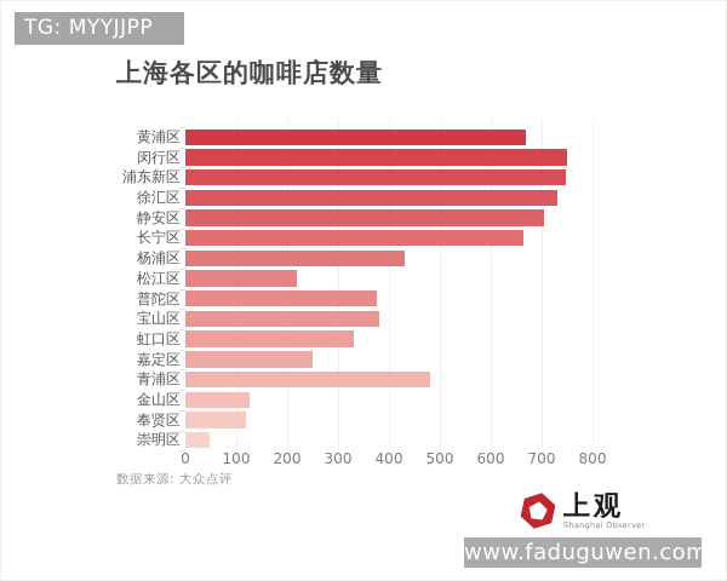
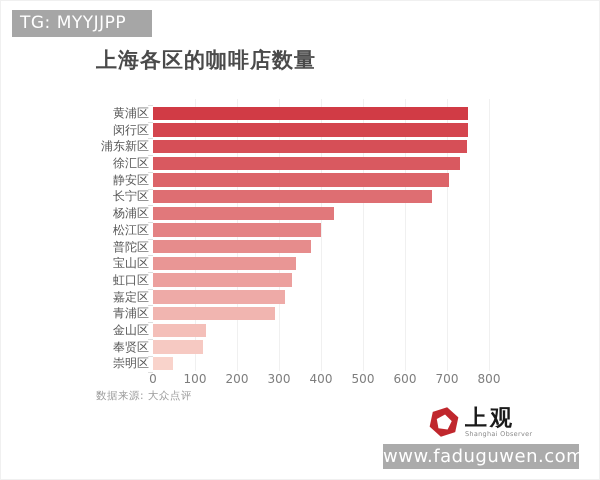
黄浦区: 670 -> 750
松江区: 220 -> 400
宝山区: 380 -> 340
嘉定区: 250 -> 320
青浦区: 480 -> 290
